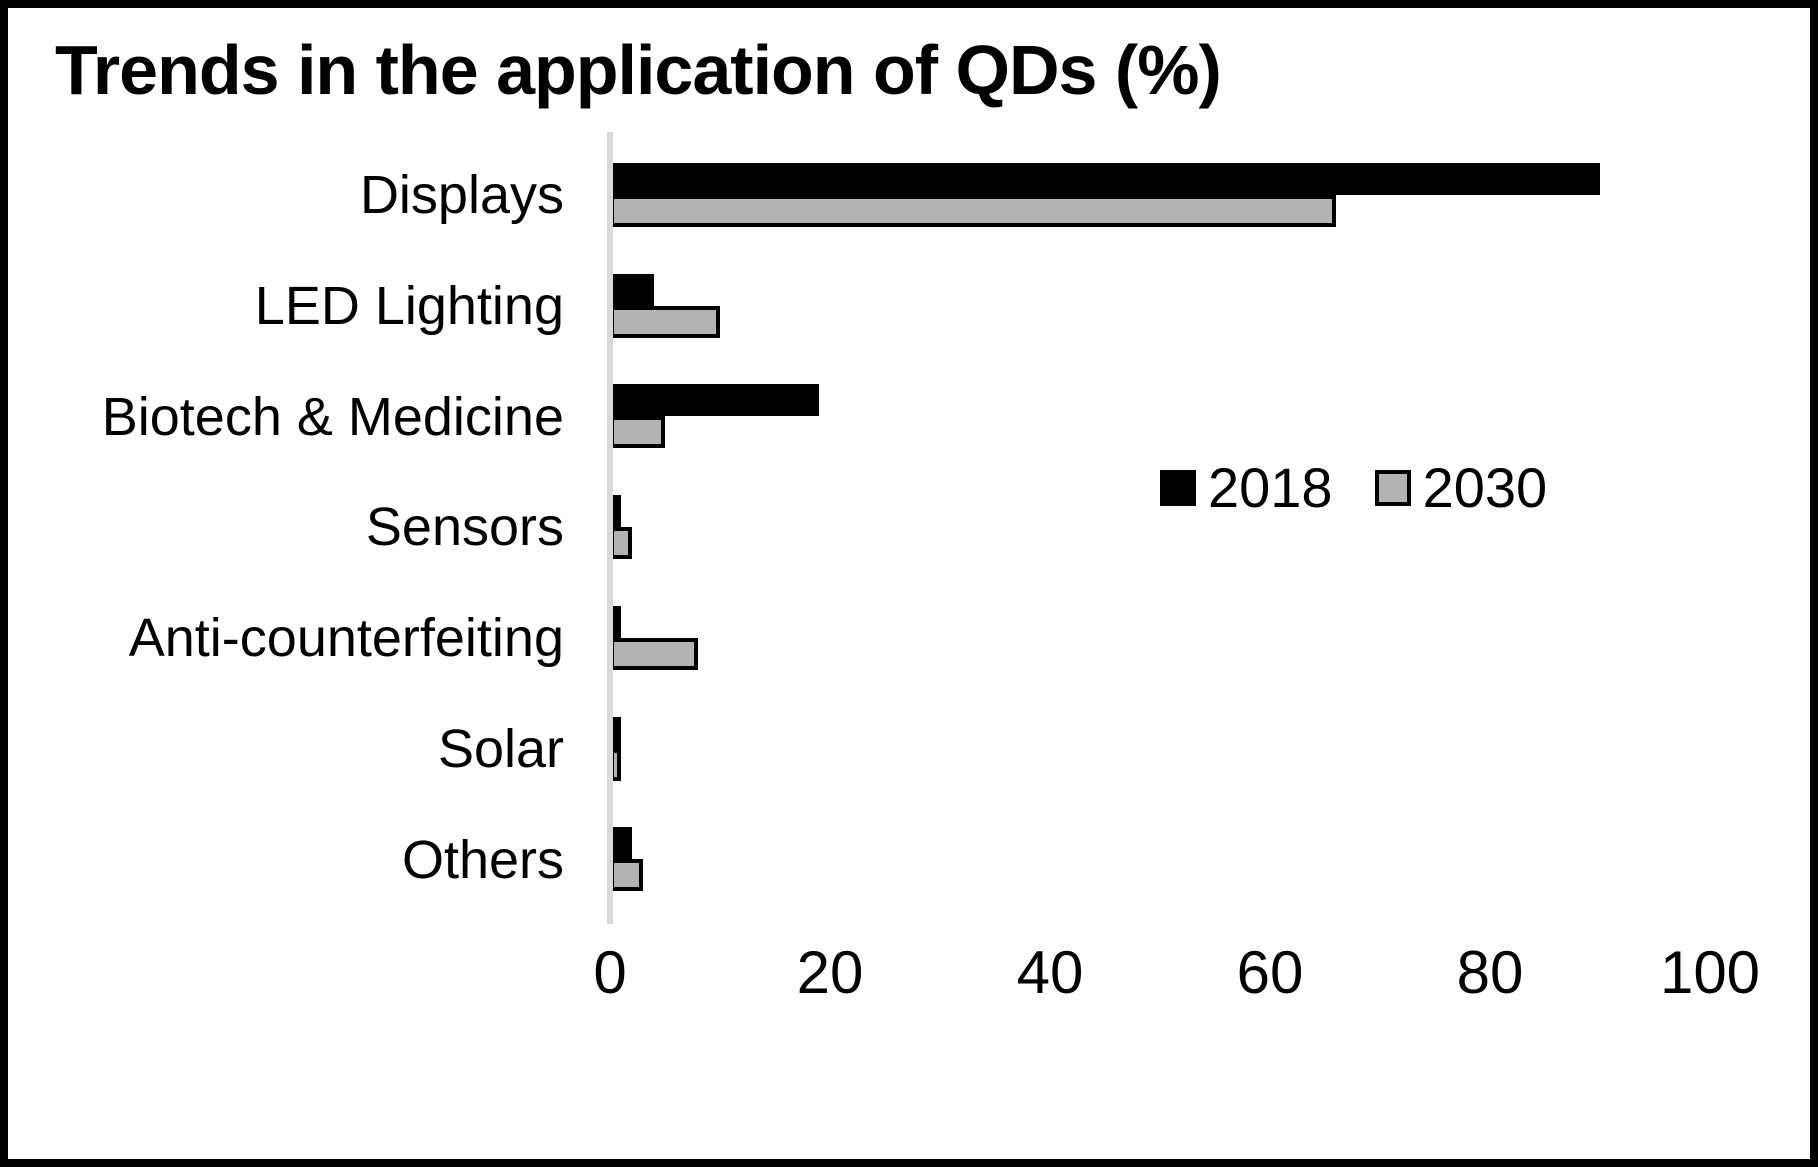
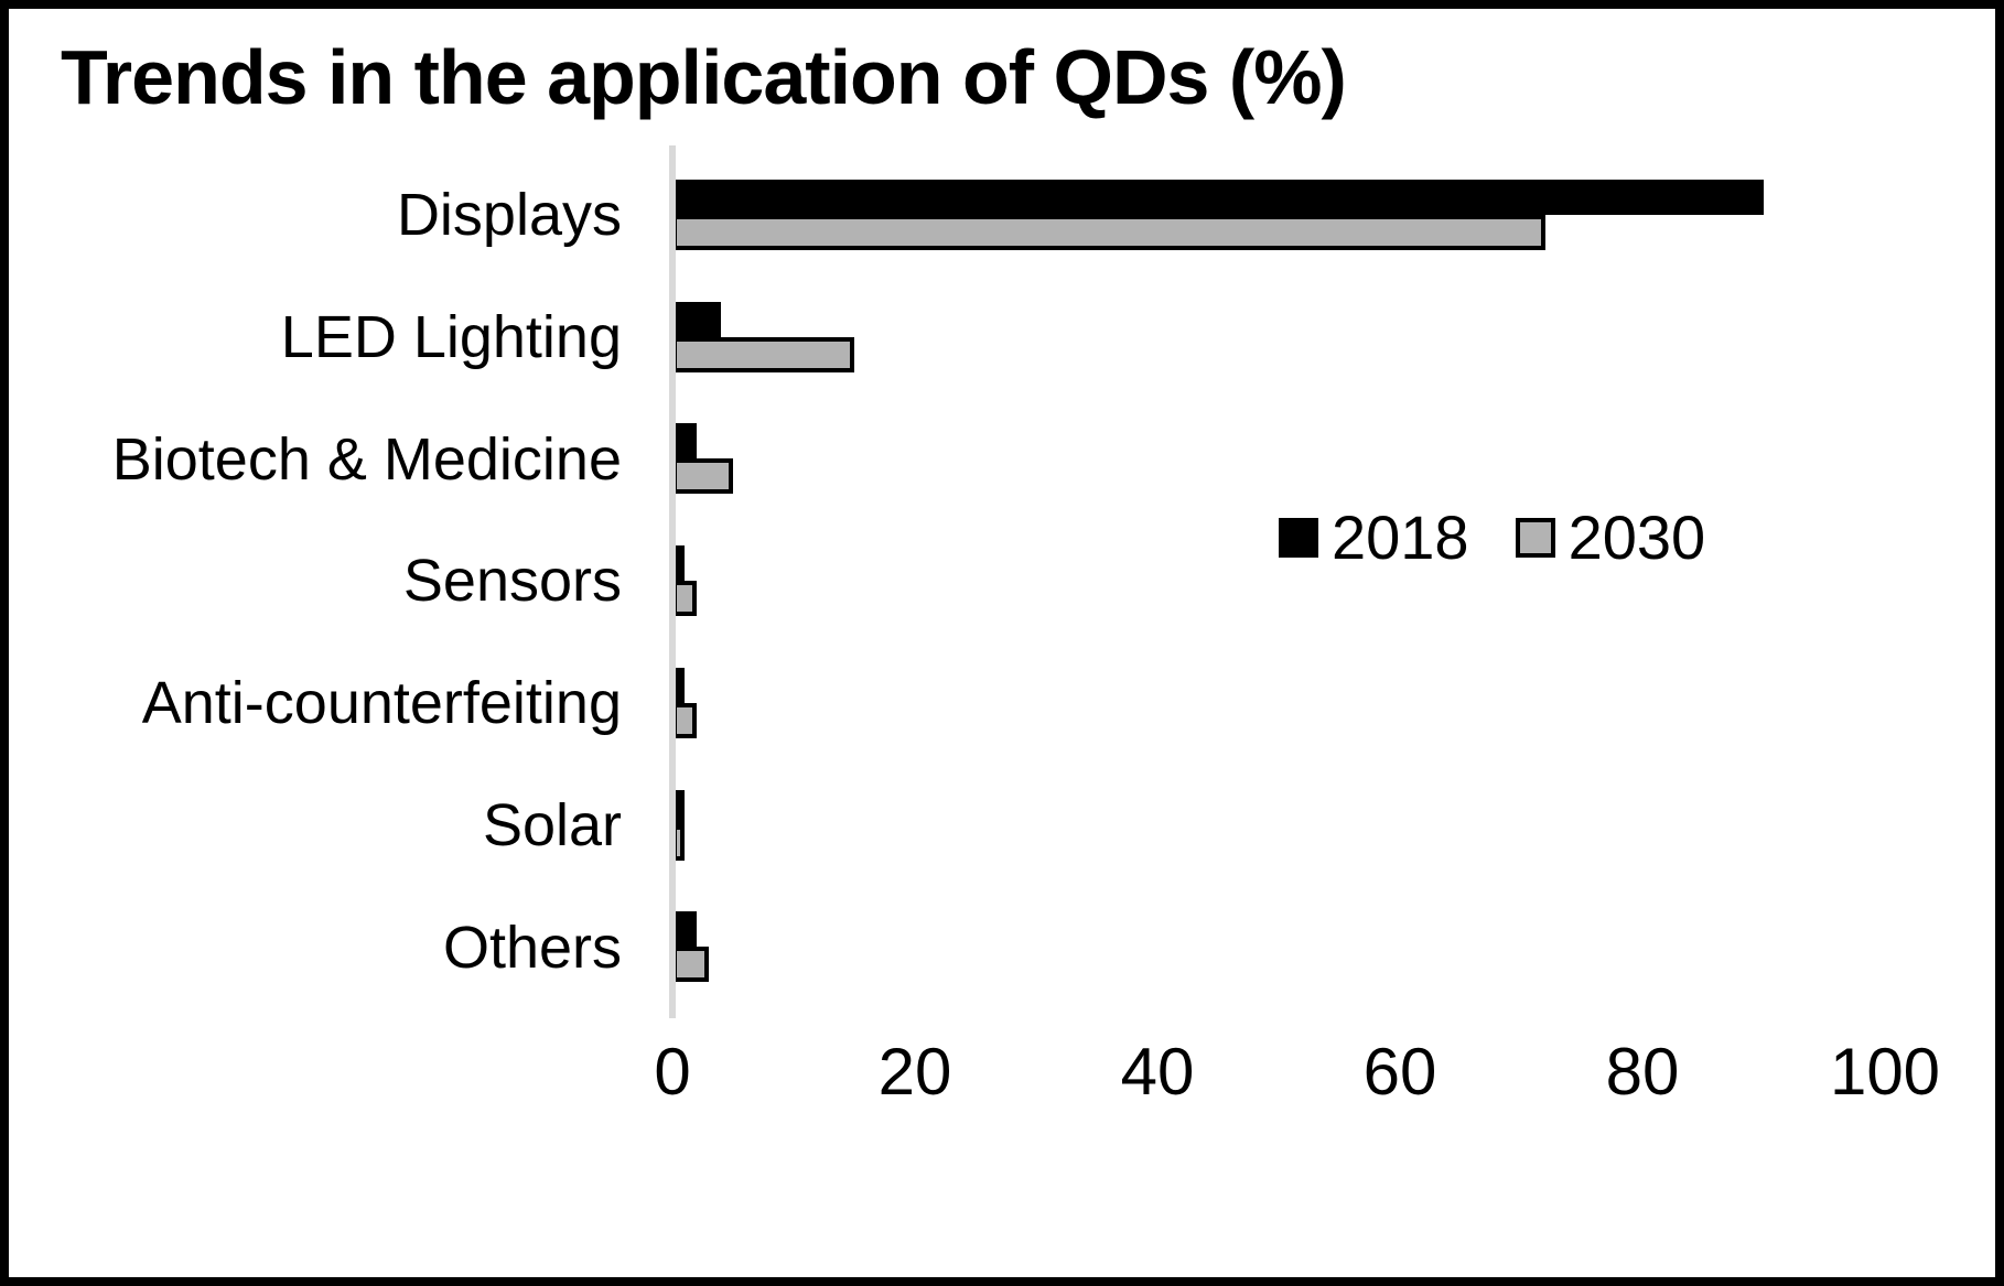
2030/Displays: 66 -> 72
2030/LED Lighting: 10 -> 15
2018/Biotech & Medicine: 19 -> 2
2030/Anti-counterfeiting: 8 -> 2
